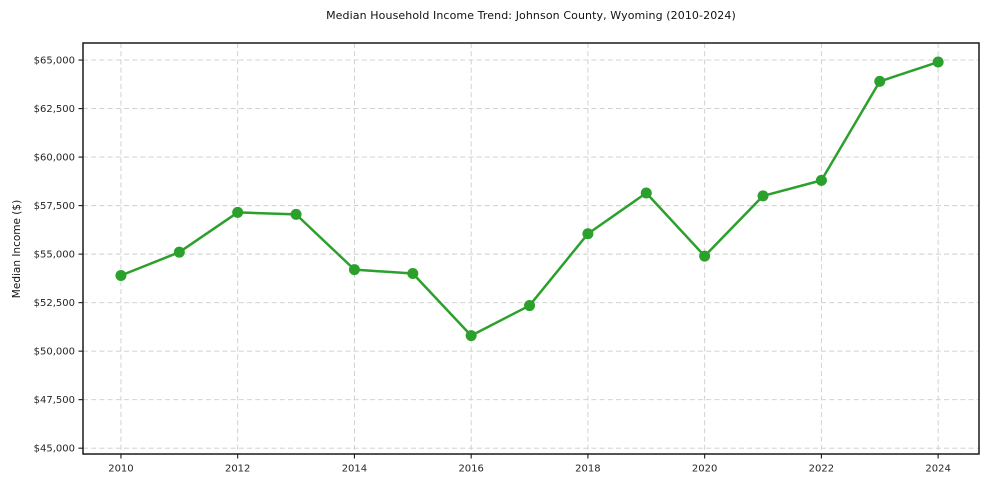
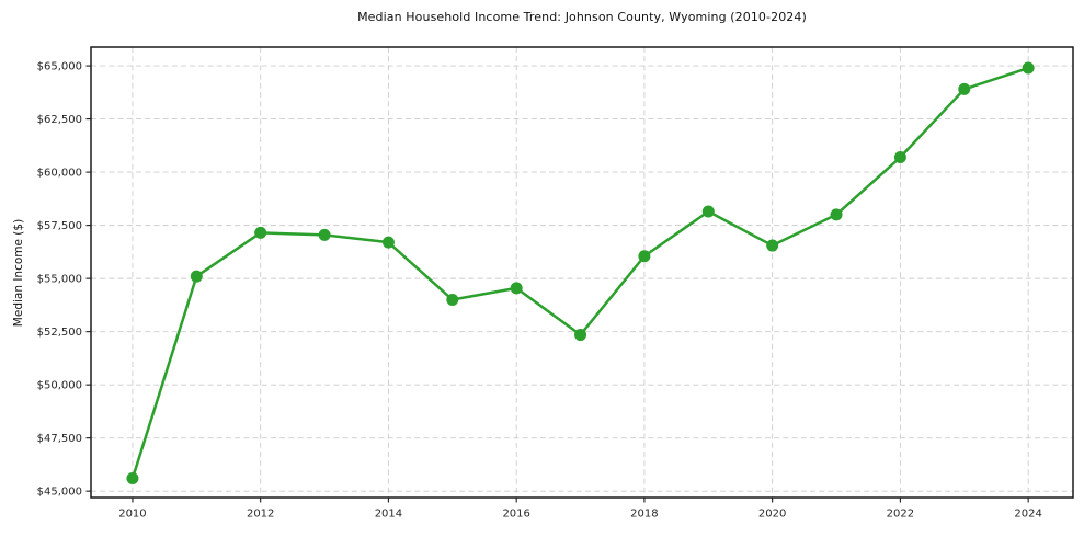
2010: $53900 -> $45600
2014: $54200 -> $56700
2016: $50800 -> $54600
2020: $54900 -> $56600
2022: $58800 -> $60700
